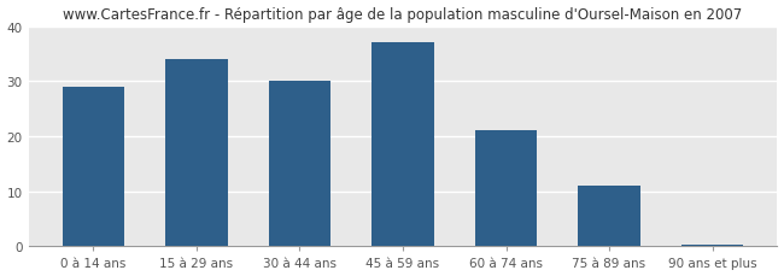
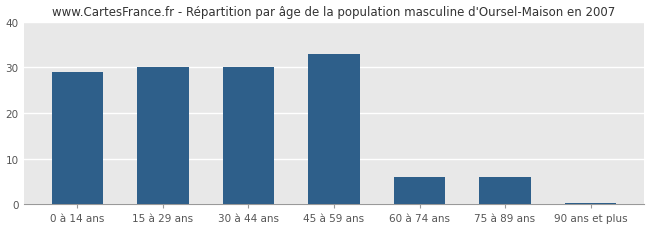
15 à 29 ans: 34.0 -> 30.0
45 à 59 ans: 37.0 -> 33.0
60 à 74 ans: 21.0 -> 6.0
75 à 89 ans: 11.0 -> 6.0
